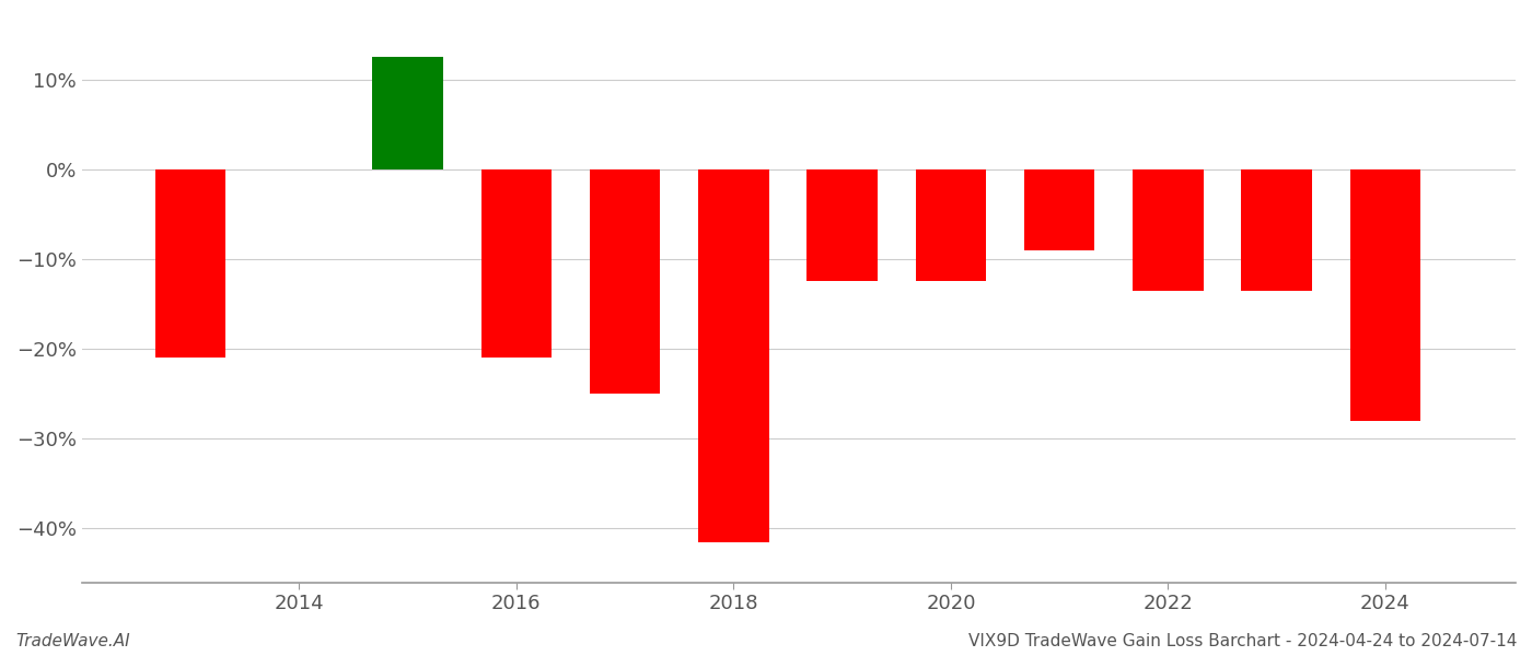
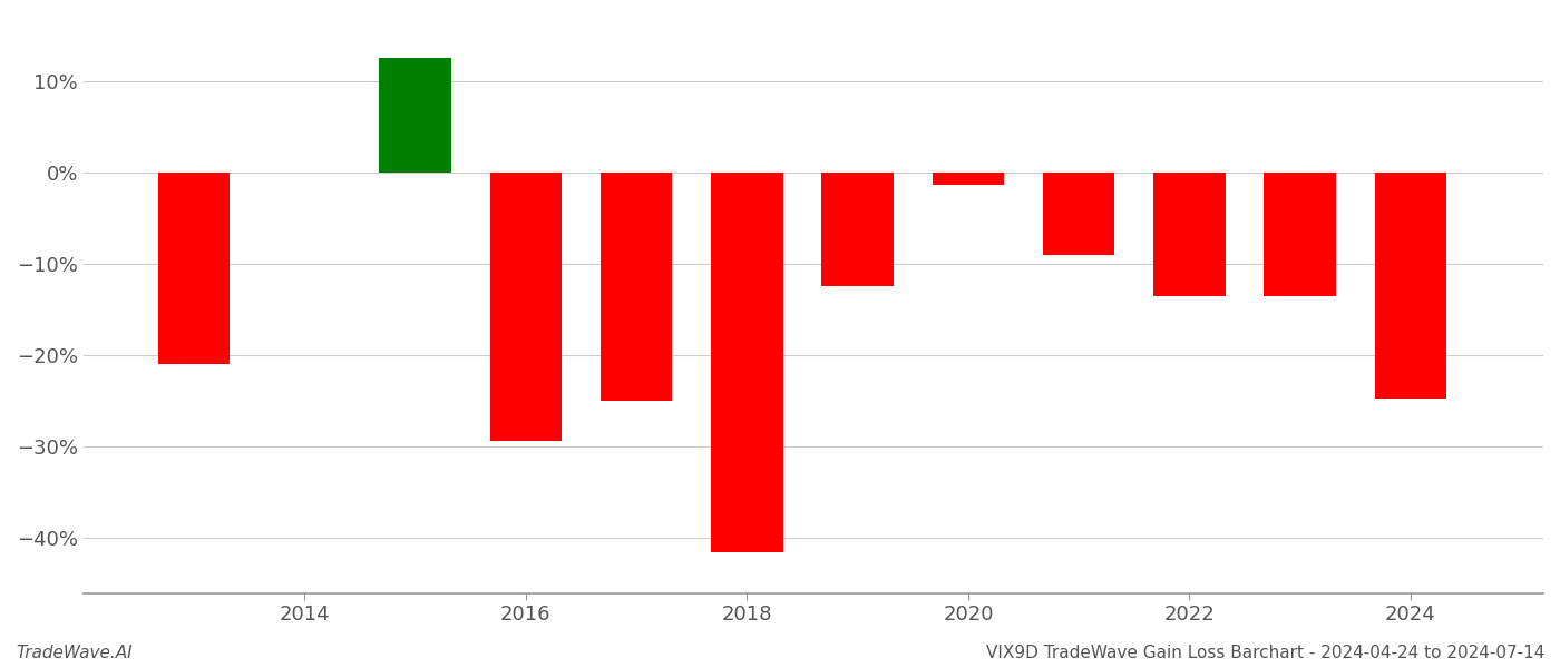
2016: -21.0% -> -29.4%
2020: -12.5% -> -1.4%
2024: -28.0% -> -24.8%
